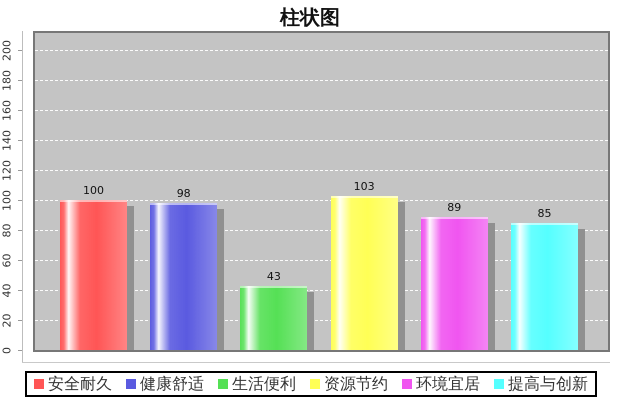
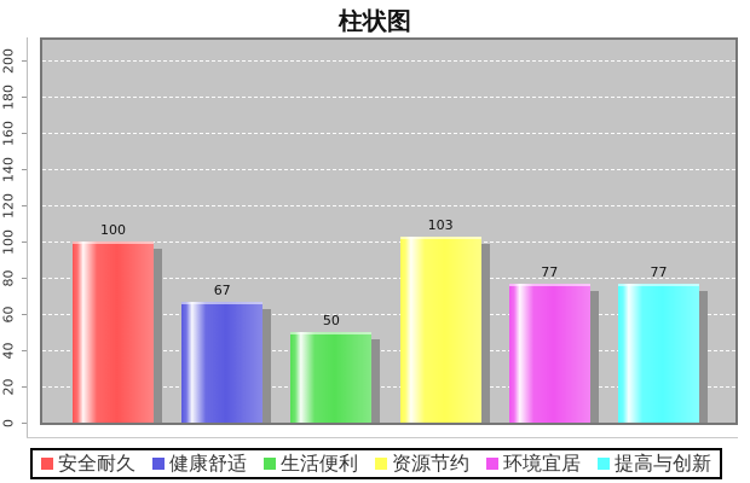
健康舒适: 98 -> 67
生活便利: 43 -> 50
环境宜居: 89 -> 77
提高与创新: 85 -> 77
